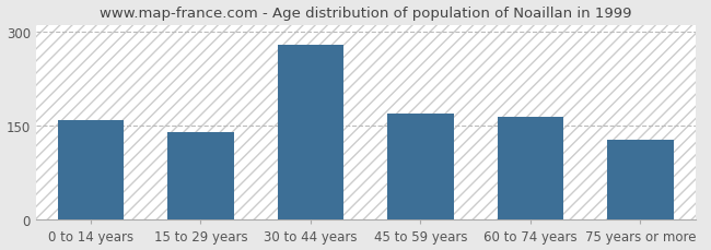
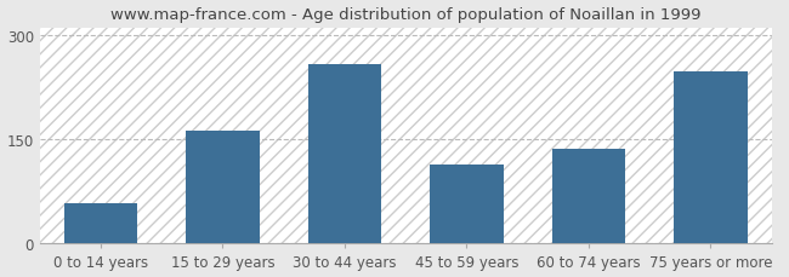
0 to 14 years: 158 -> 58
15 to 29 years: 139 -> 162
30 to 44 years: 278 -> 258
45 to 59 years: 170 -> 114
60 to 74 years: 164 -> 136
75 years or more: 128 -> 248
